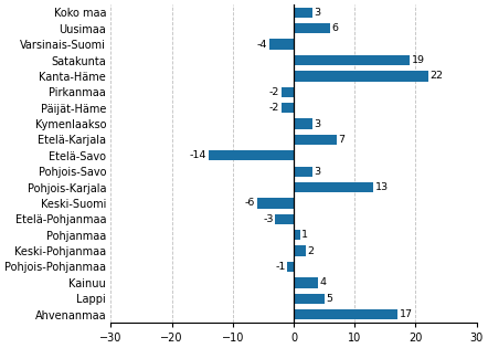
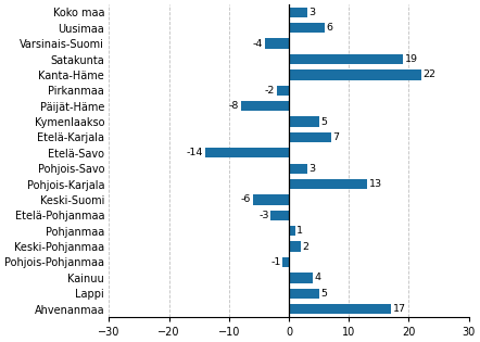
Päijät-Häme: -2 -> -8
Kymenlaakso: 3 -> 5
